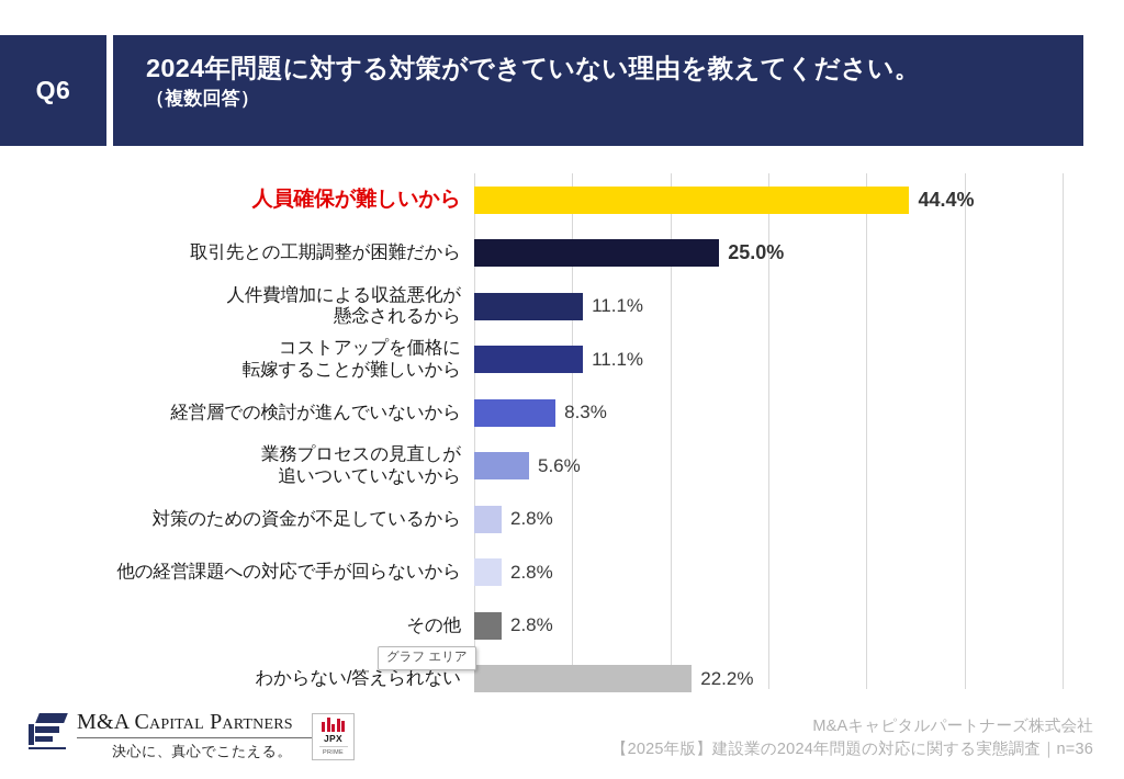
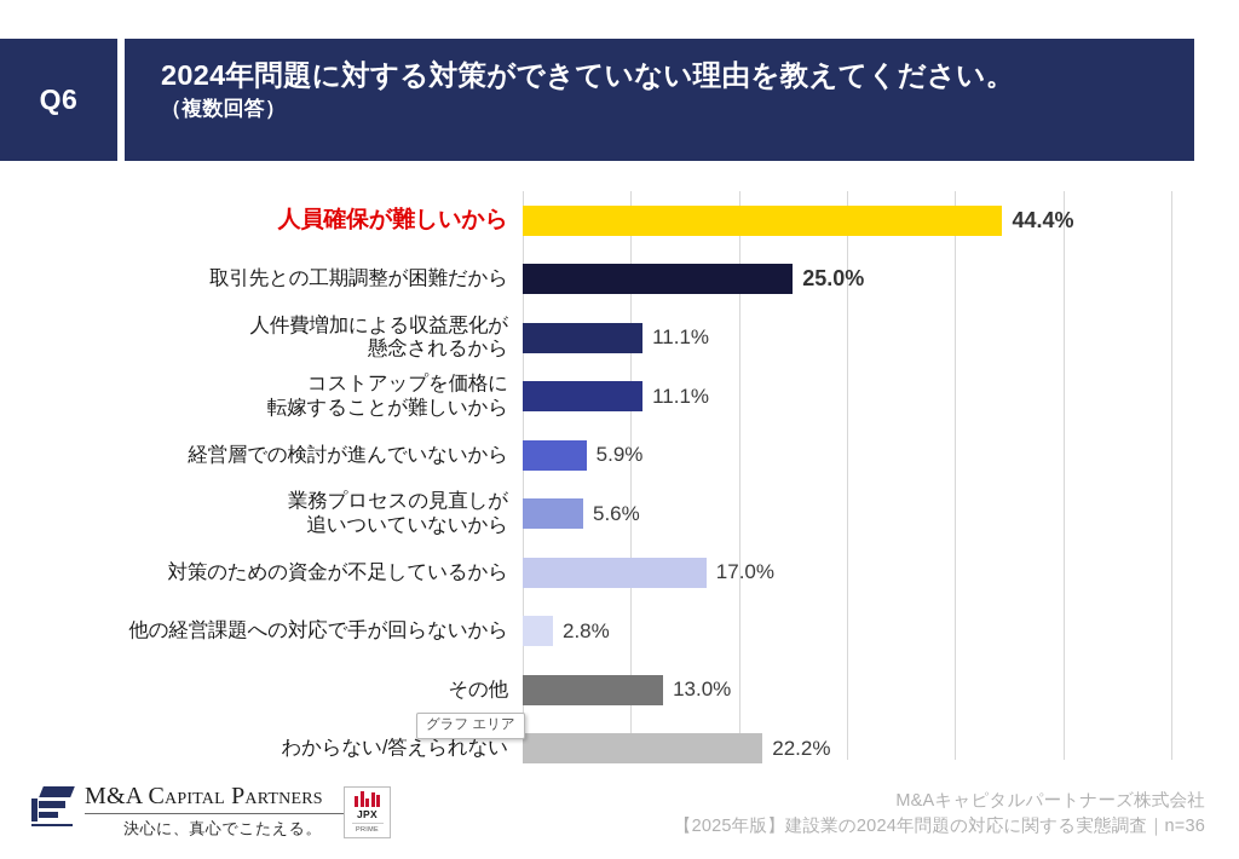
経営層での検討が進んでいないから: 8.3% -> 5.9%
対策のための資金が不足しているから: 2.8% -> 17.0%
その他: 2.8% -> 13.0%
